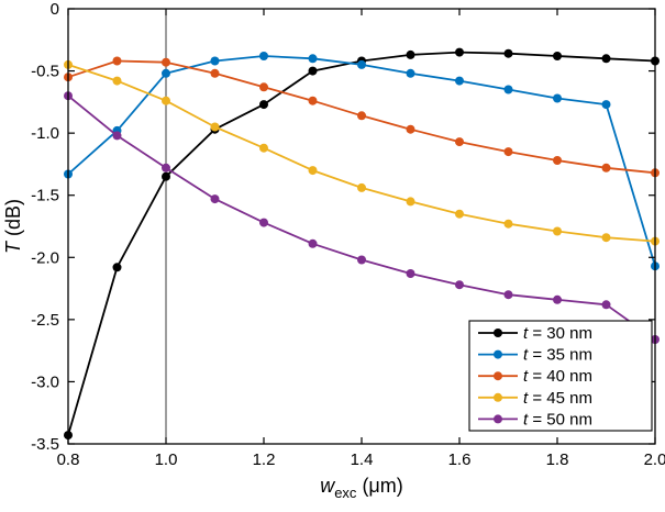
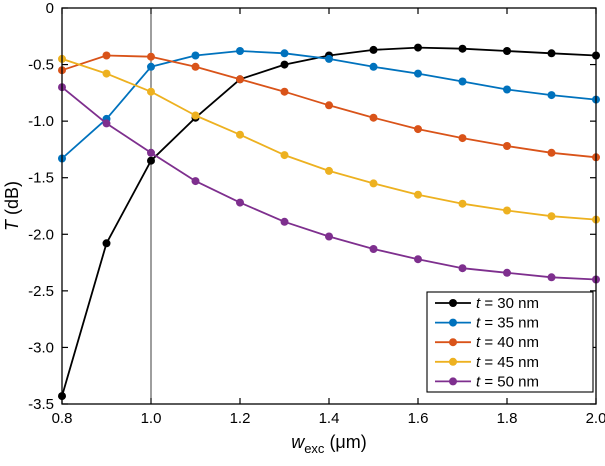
t = 30 nm/1.2: -0.77 -> -0.63
t = 35 nm/2.0: -2.07 -> -0.81
t = 50 nm/2.0: -2.66 -> -2.40
